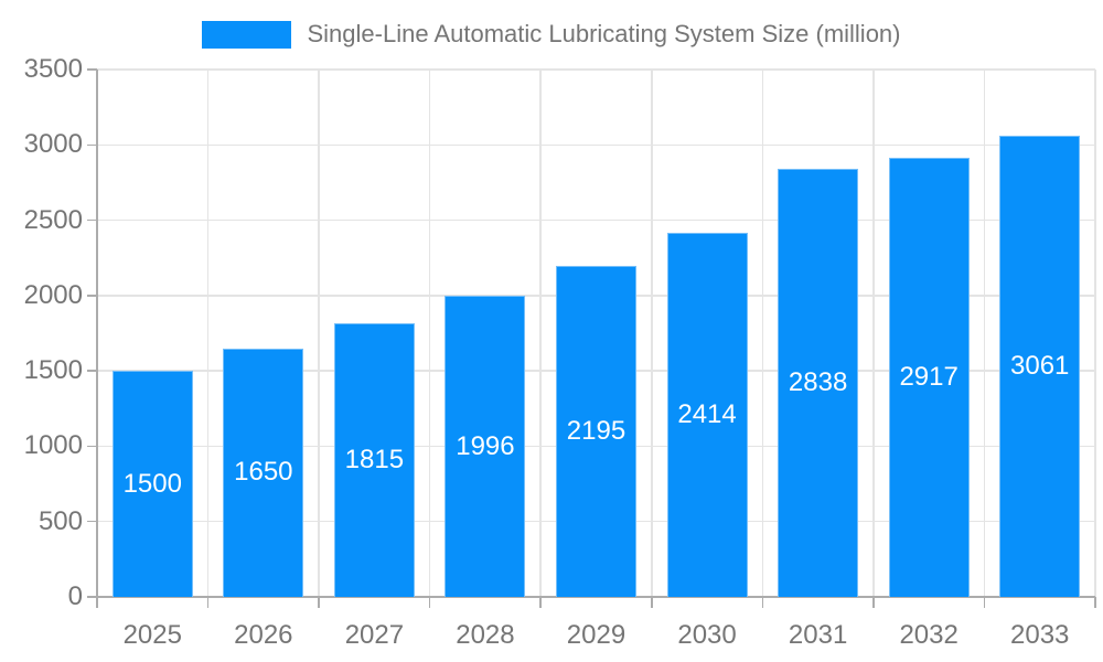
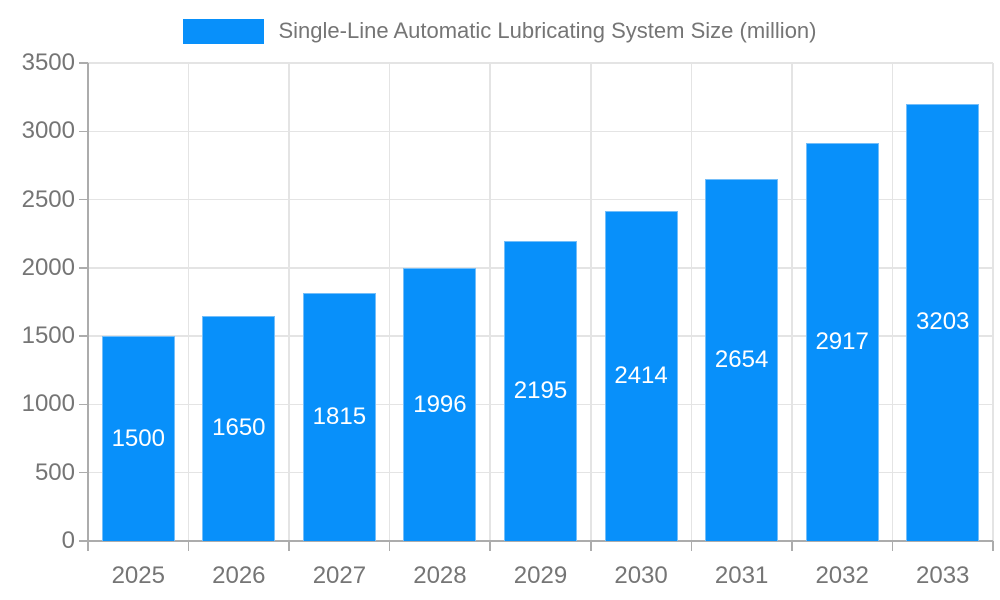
2031: 2838 -> 2654
2033: 3061 -> 3203
